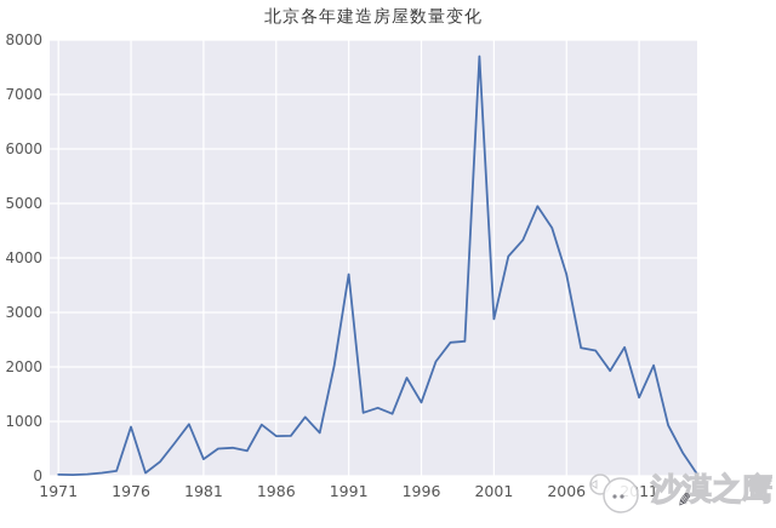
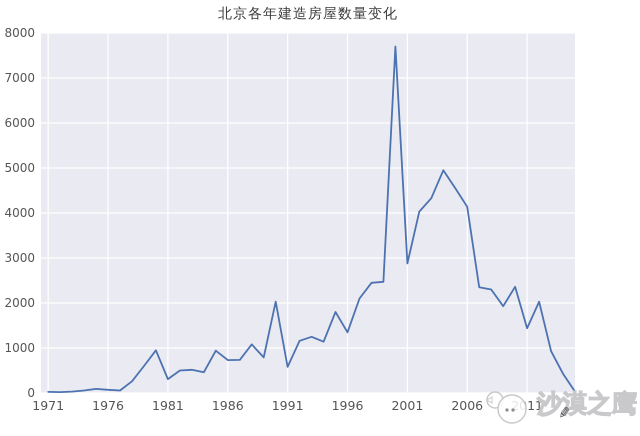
1976: 900 -> 100
1991: 3700 -> 600
2006: 3700 -> 4100
